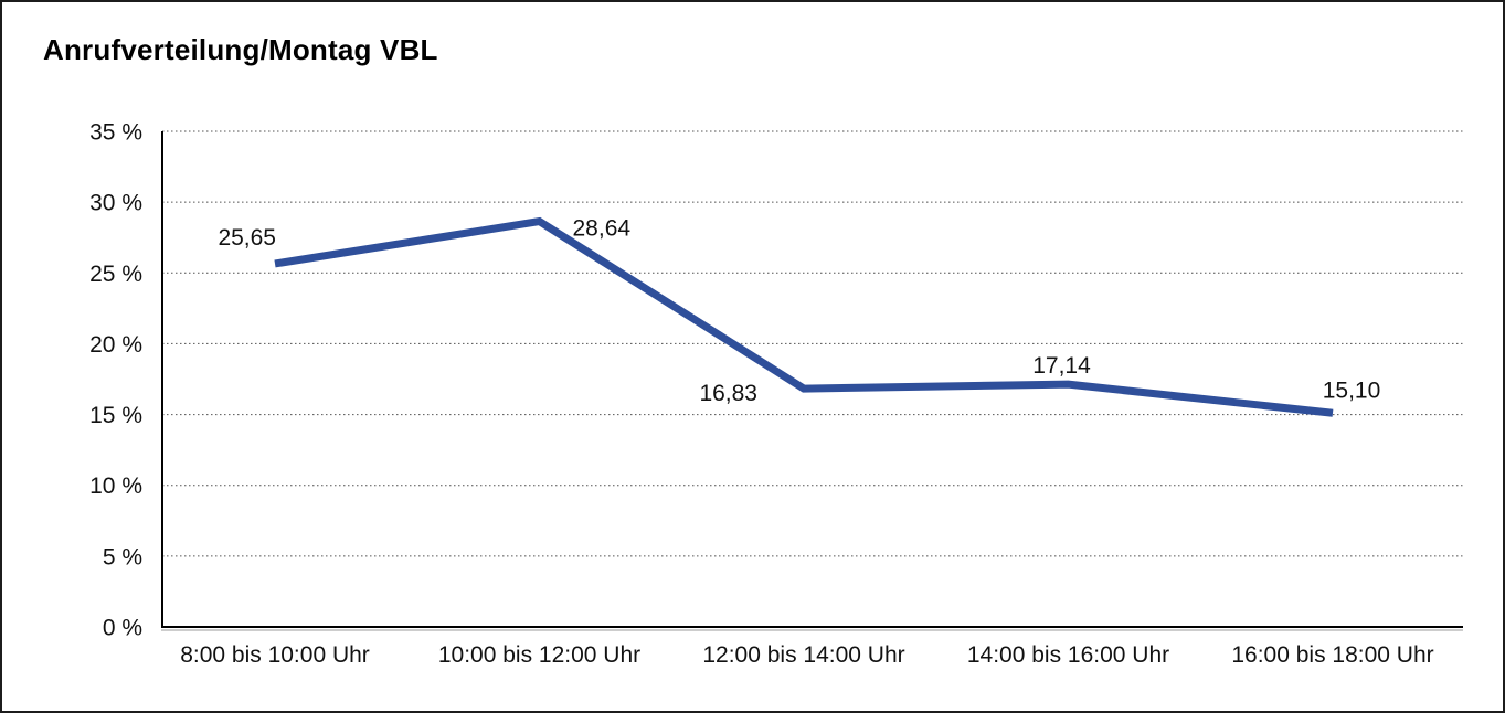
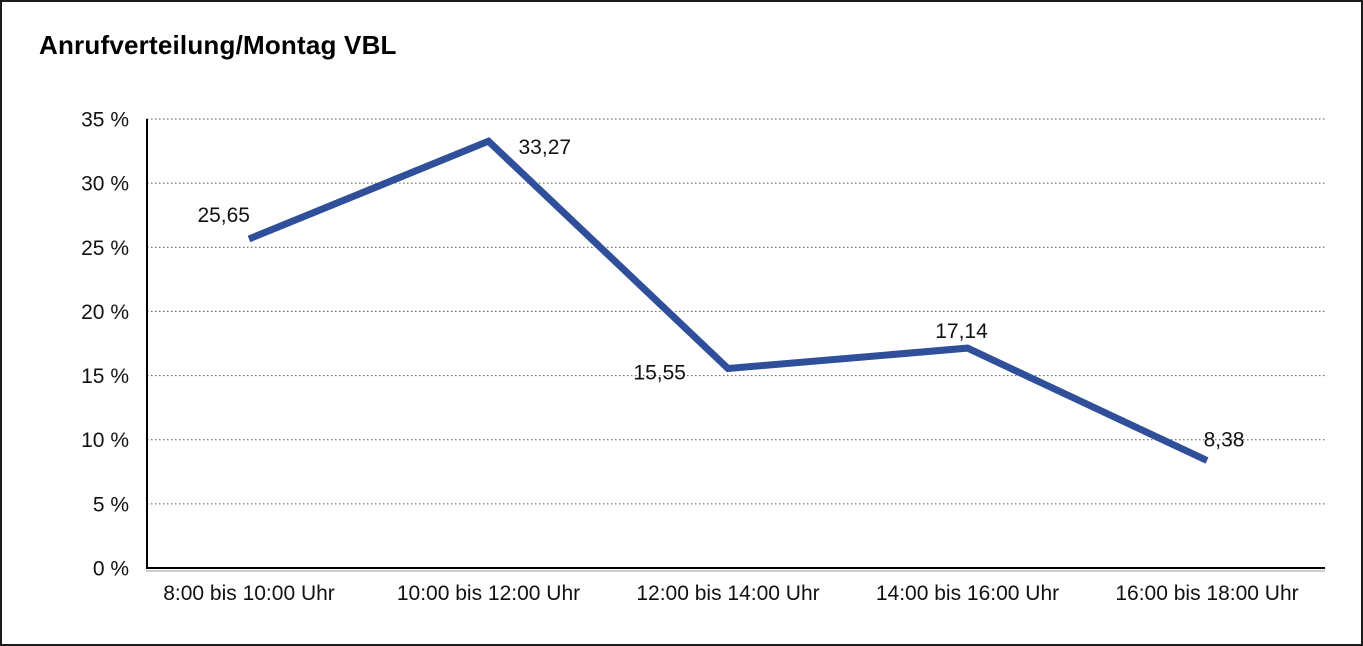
10:00 bis 12:00 Uhr: 28,64 -> 33,27
12:00 bis 14:00 Uhr: 16,83 -> 15,55
16:00 bis 18:00 Uhr: 15,10 -> 8,38
